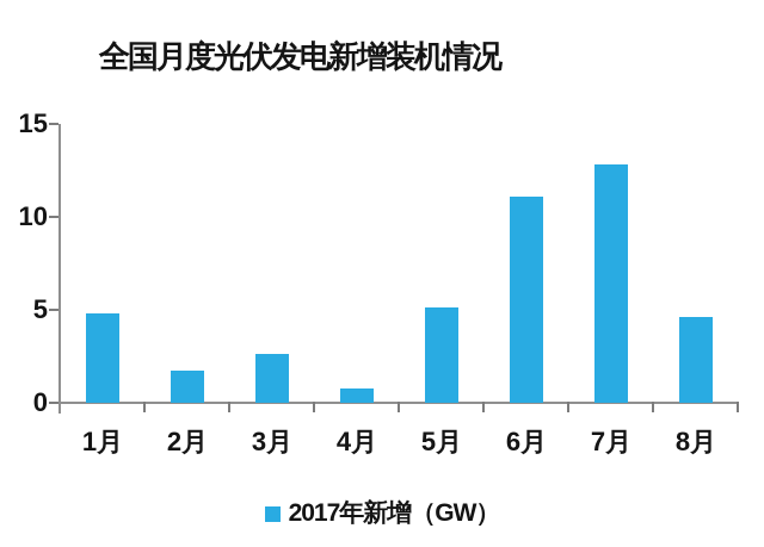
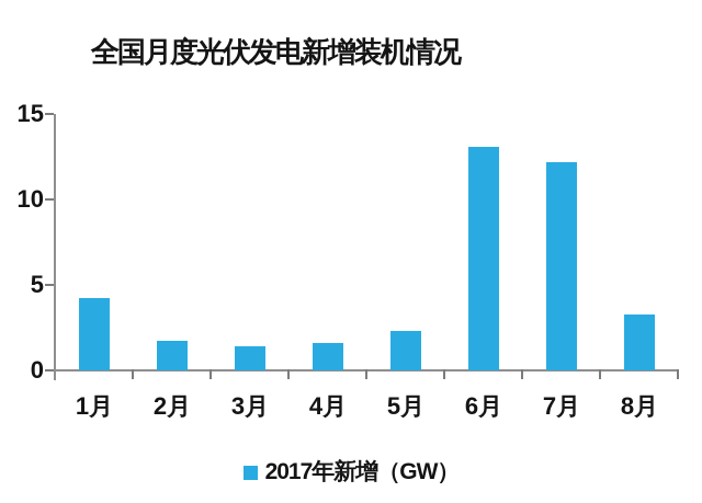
1月: 4.8 -> 4.2
3月: 2.6 -> 1.4
4月: 0.8 -> 1.6
5月: 5.1 -> 2.3
6月: 11.1 -> 13.1
7月: 12.8 -> 12.2
8月: 4.6 -> 3.3
